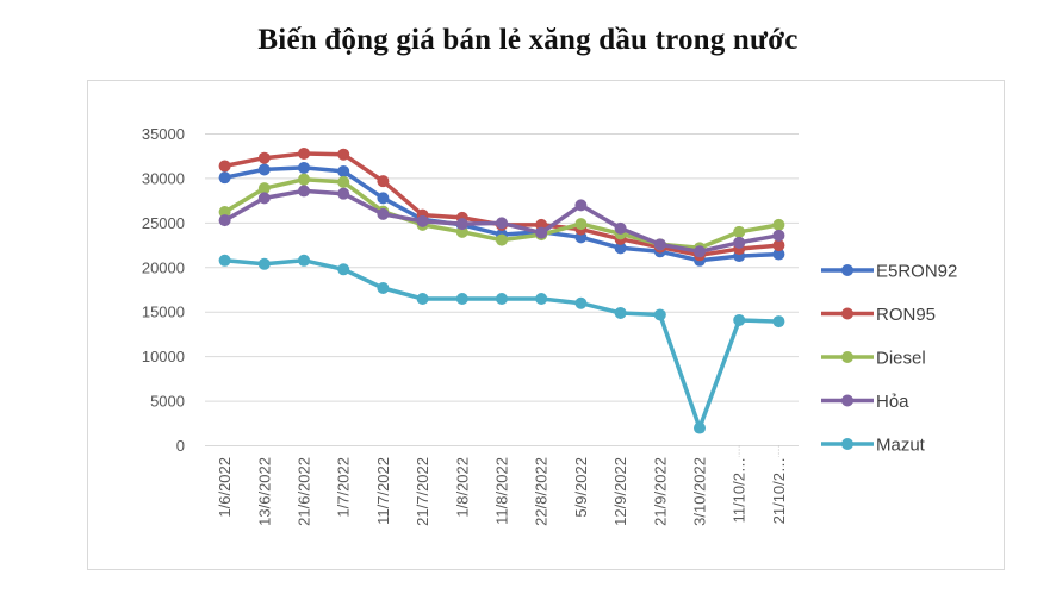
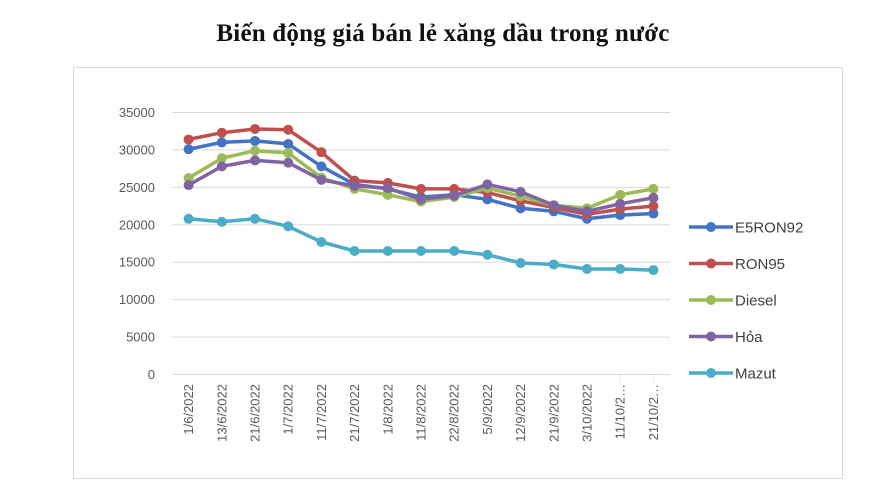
Hỏa/11/8/2022: 25000 -> 23000
Hỏa/5/9/2022: 27000 -> 25000
Mazut/3/10/2022: 2000 -> 14000
